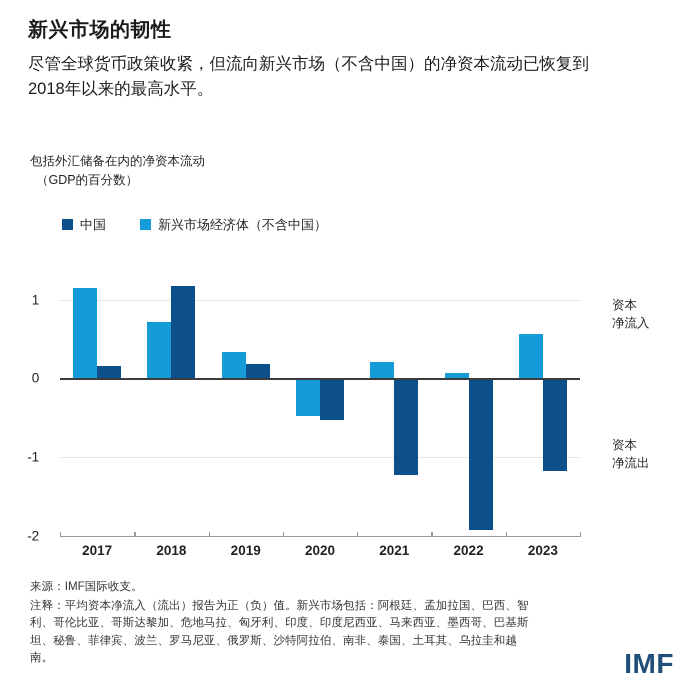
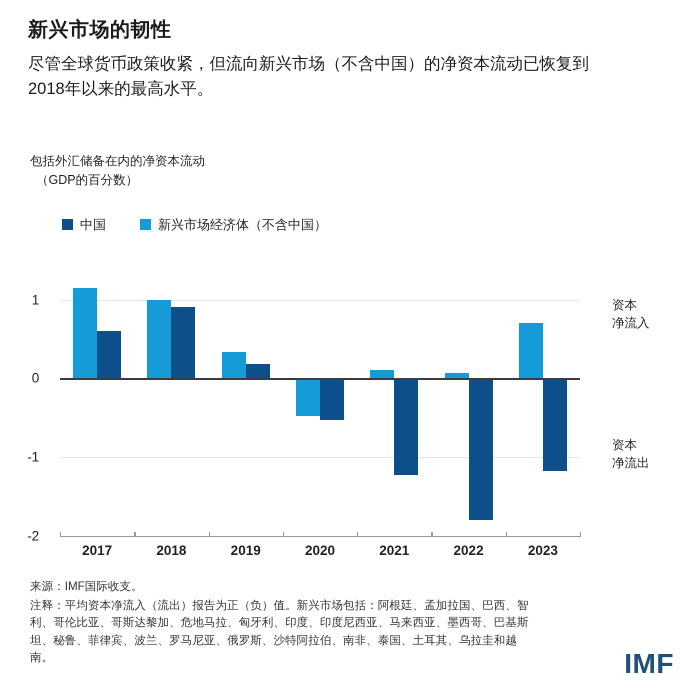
中国/2017: 0.2 -> 0.6
新兴市场经济体（不含中国）/2018: 0.7 -> 1.0
中国/2018: 1.2 -> 0.9
新兴市场经济体（不含中国）/2021: 0.2 -> 0.1
中国/2022: -1.9 -> -1.8
新兴市场经济体（不含中国）/2023: 0.6 -> 0.7
